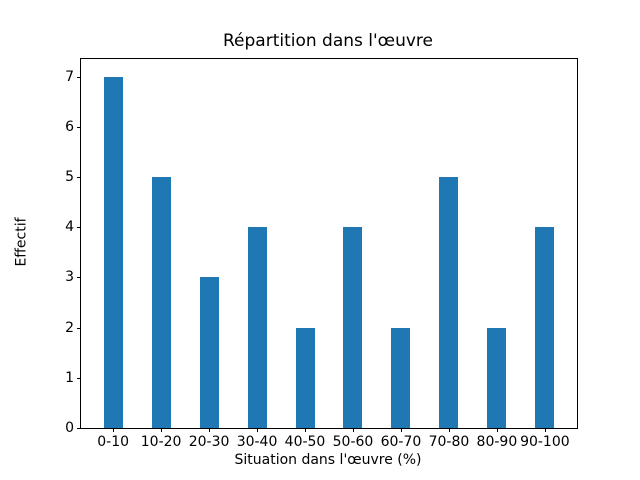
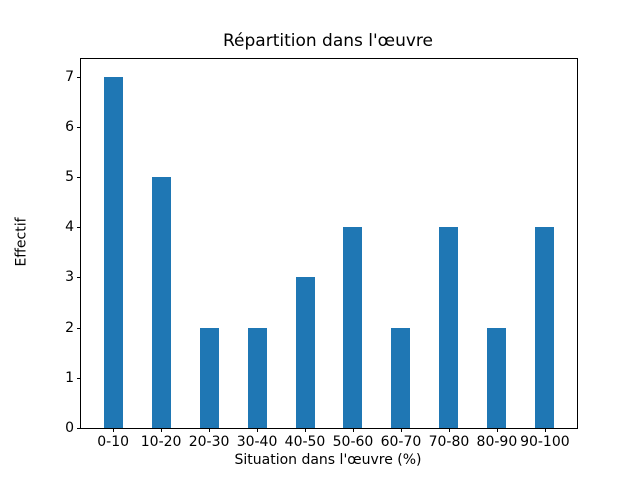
20-30: 3 -> 2
30-40: 4 -> 2
40-50: 2 -> 3
70-80: 5 -> 4
